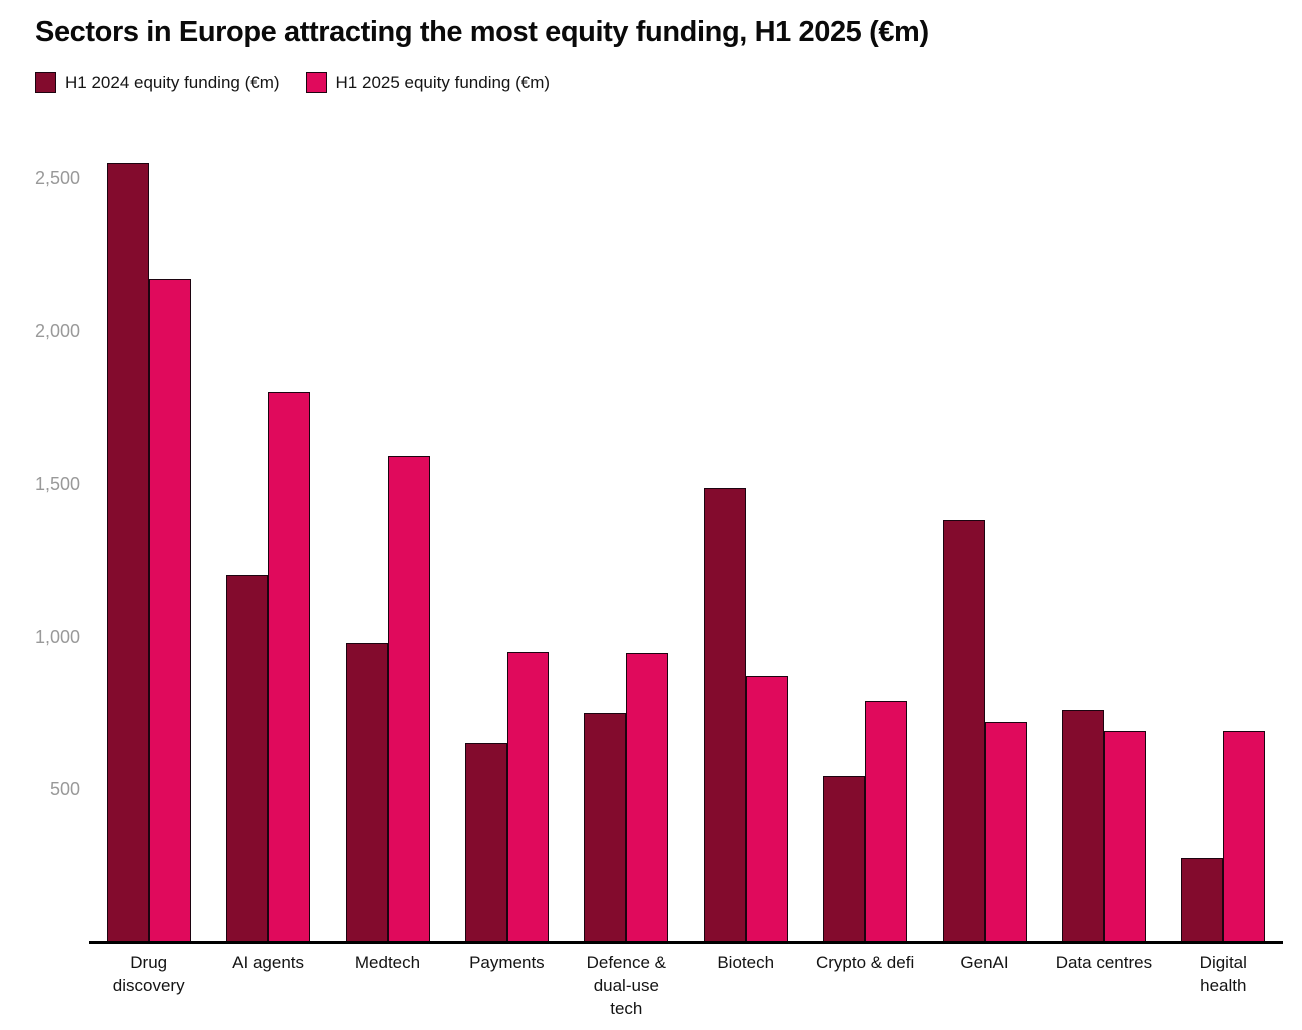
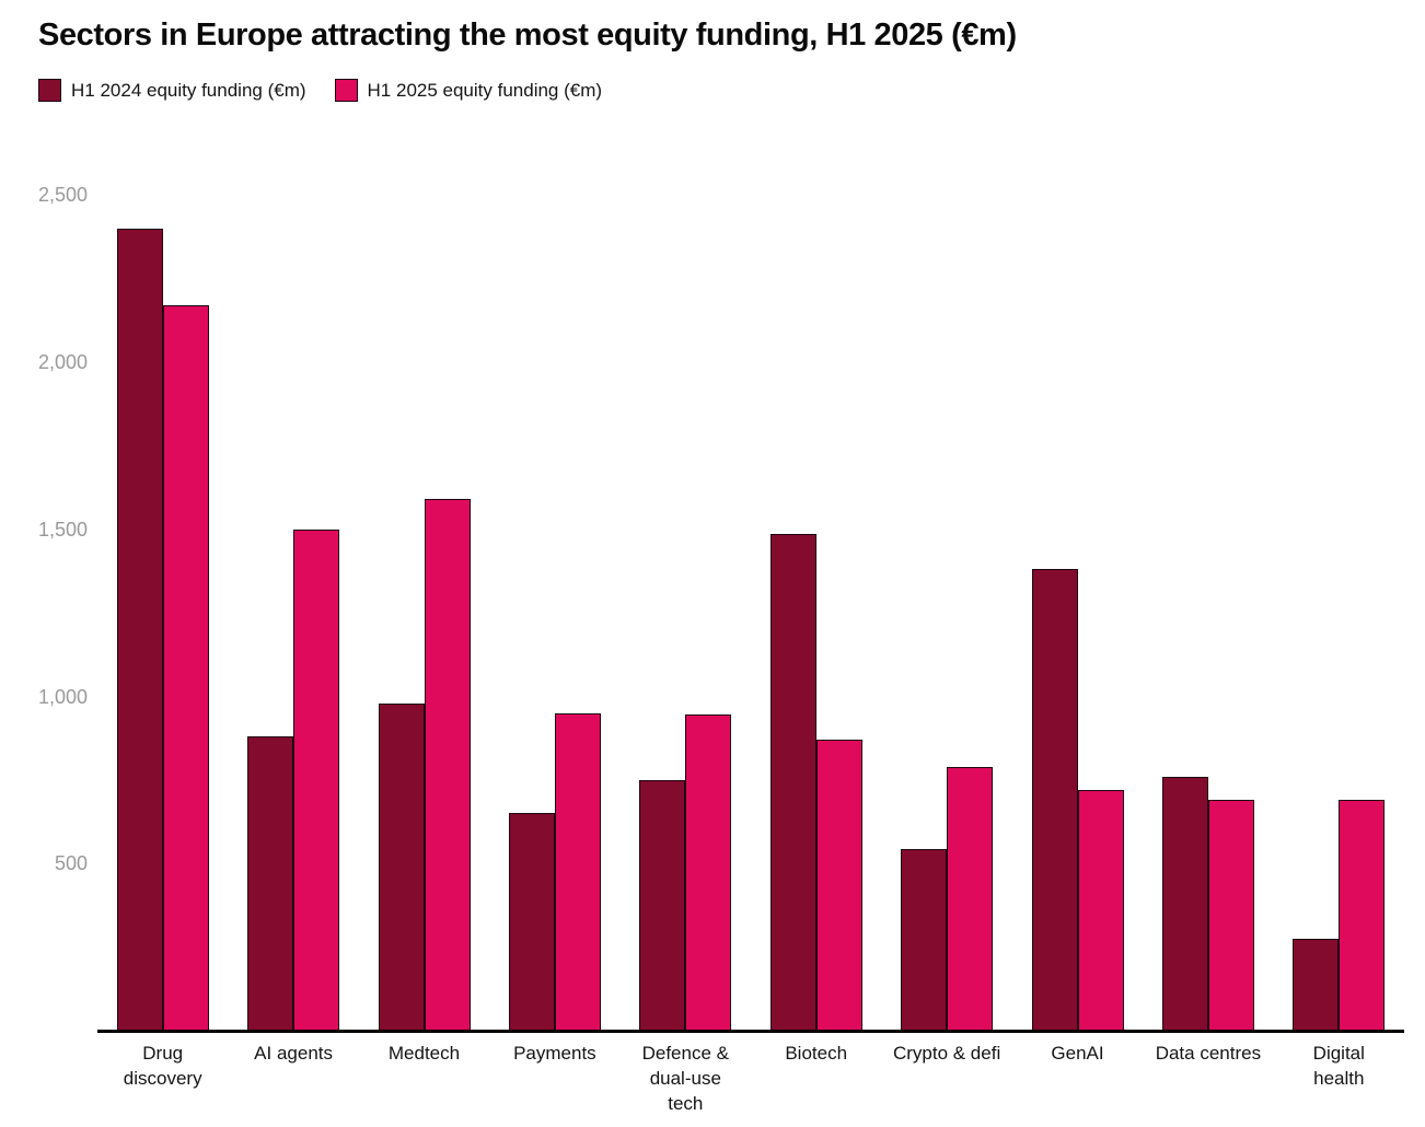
H1 2024 equity funding (€m)/Drug discovery: 2550 -> 2400
H1 2024 equity funding (€m)/AI agents: 1200 -> 880
H1 2025 equity funding (€m)/AI agents: 1800 -> 1500
